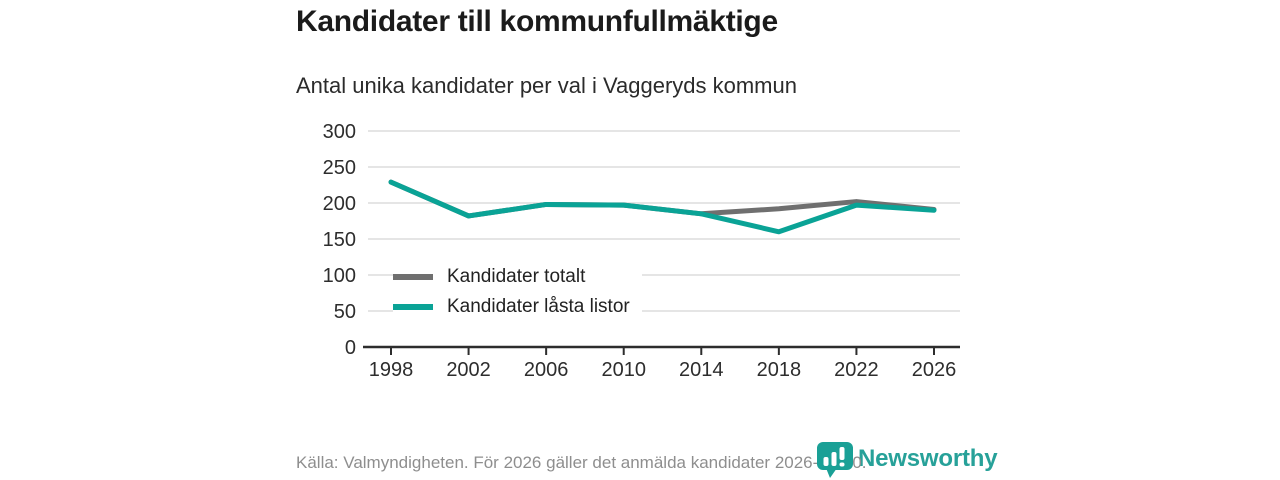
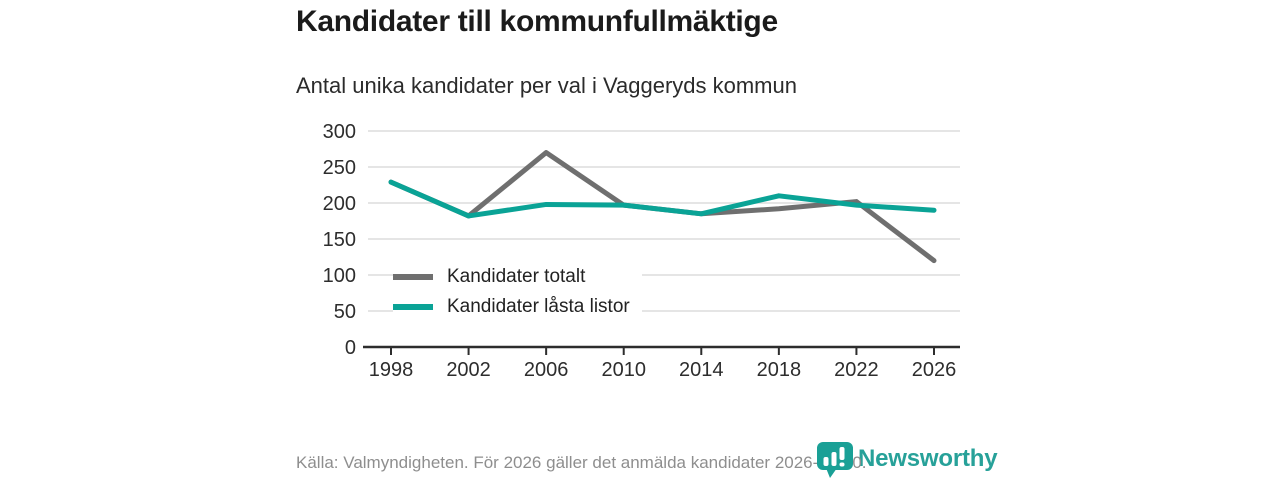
Kandidater totalt/2006: 200 -> 270
Kandidater låsta listor/2018: 160 -> 210
Kandidater totalt/2026: 190 -> 120
